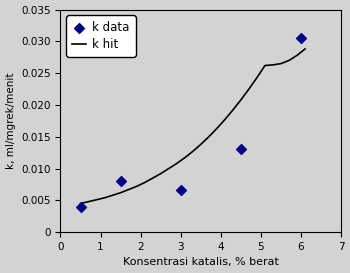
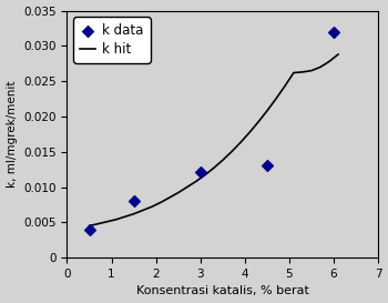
k data/3: 0.0066 -> 0.0122
k data/6: 0.0306 -> 0.0320
